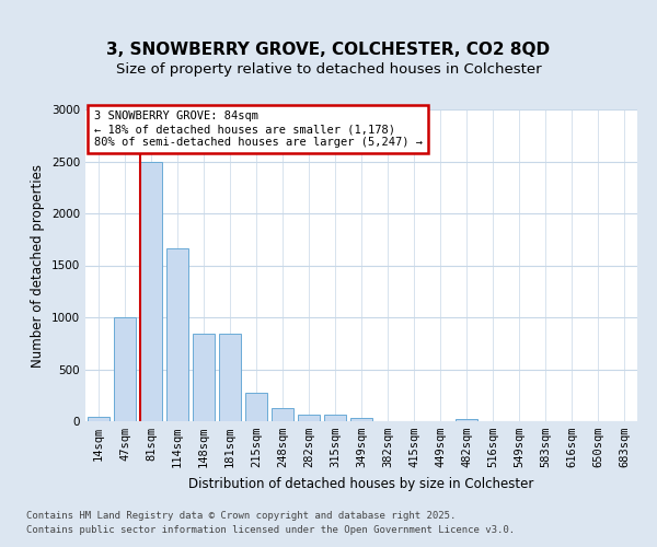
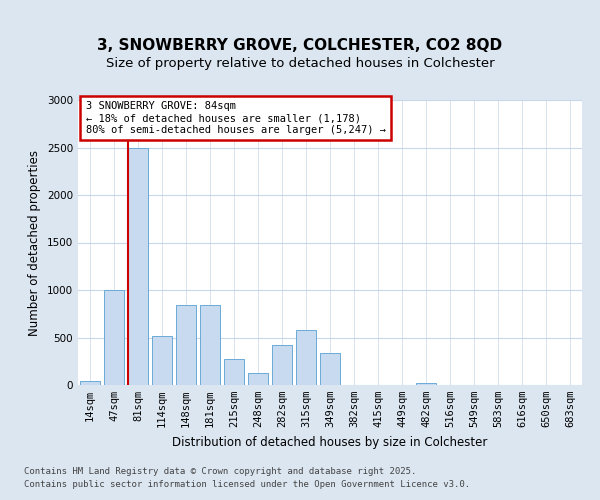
114sqm: 1660 -> 520
282sqm: 60 -> 420
315sqm: 60 -> 580
349sqm: 30 -> 340
